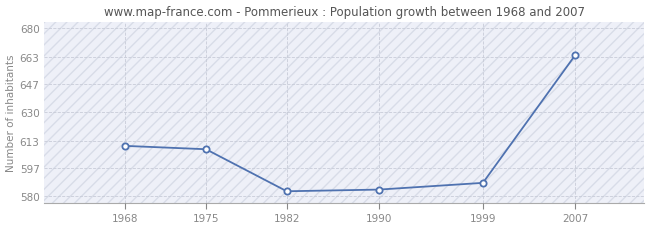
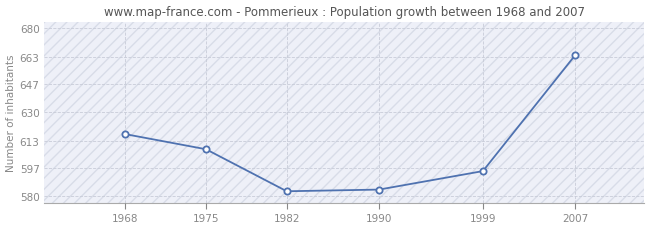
1968: 610 -> 617
1999: 588 -> 595
